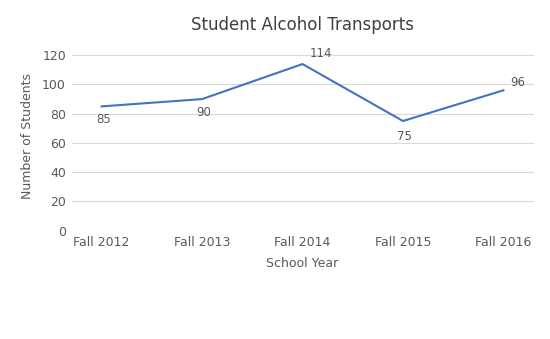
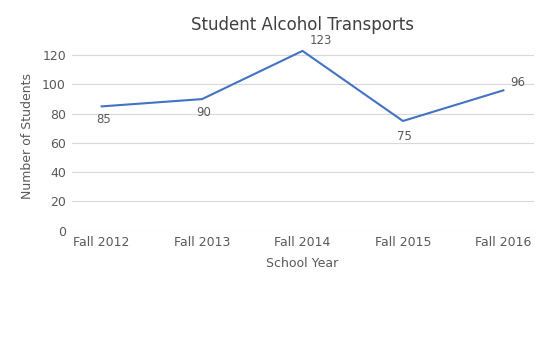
Fall 2014: 114 -> 123
